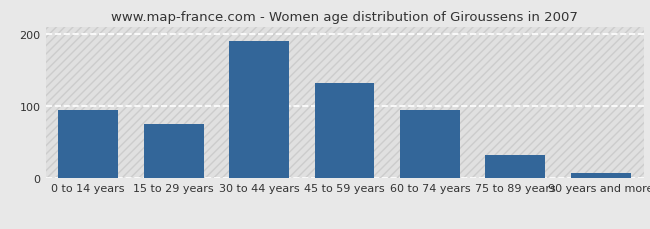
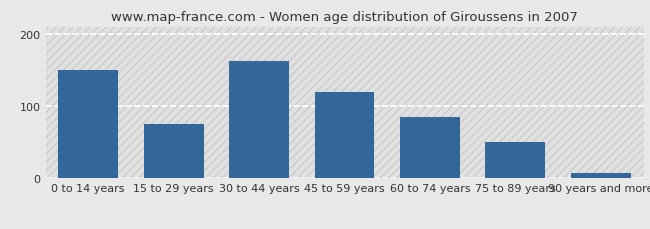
0 to 14 years: 94 -> 150
30 to 44 years: 190 -> 162
45 to 59 years: 132 -> 120
60 to 74 years: 94 -> 85
75 to 89 years: 32 -> 50
